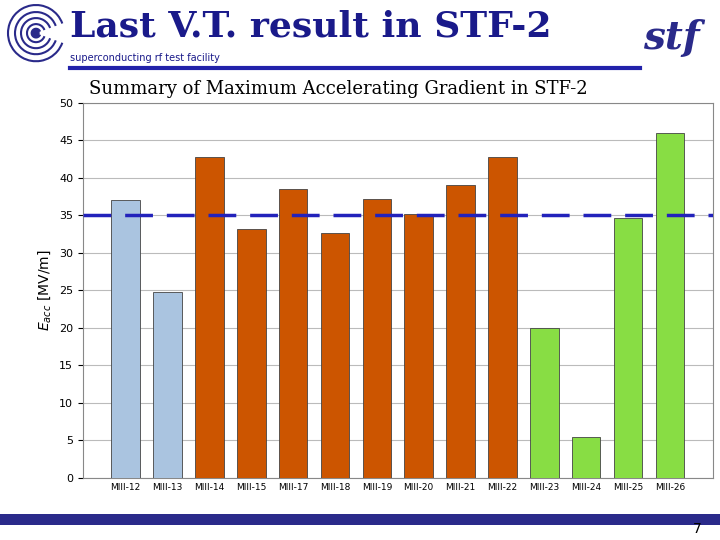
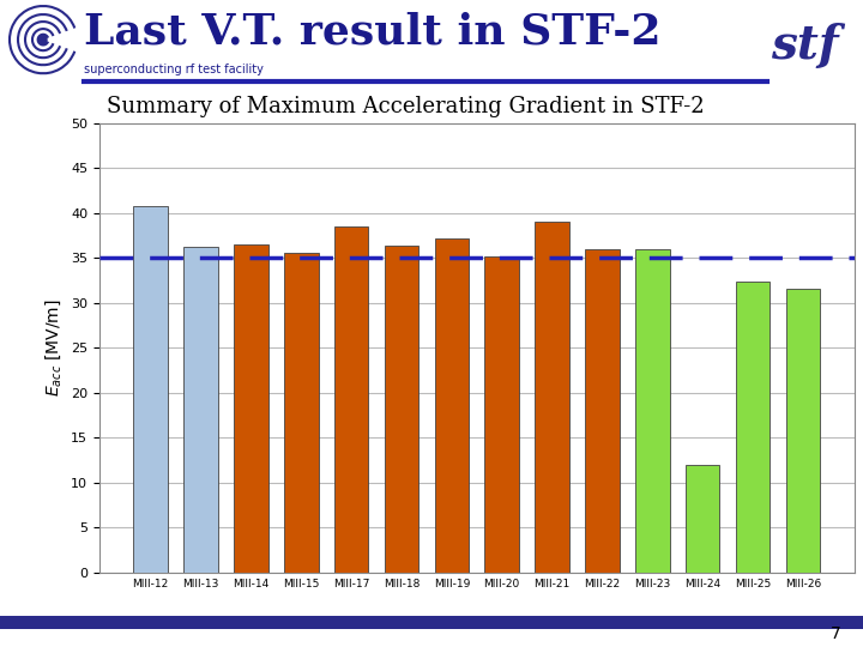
MIII-12: 37.0 -> 40.8
MIII-13: 24.8 -> 36.2
MIII-14: 42.8 -> 36.5
MIII-15: 33.2 -> 35.6
MIII-18: 32.6 -> 36.4
MIII-22: 42.8 -> 35.9
MIII-23: 20.0 -> 36.0
MIII-24: 5.4 -> 12.0
MIII-25: 34.6 -> 32.3
MIII-26: 46.0 -> 31.6
